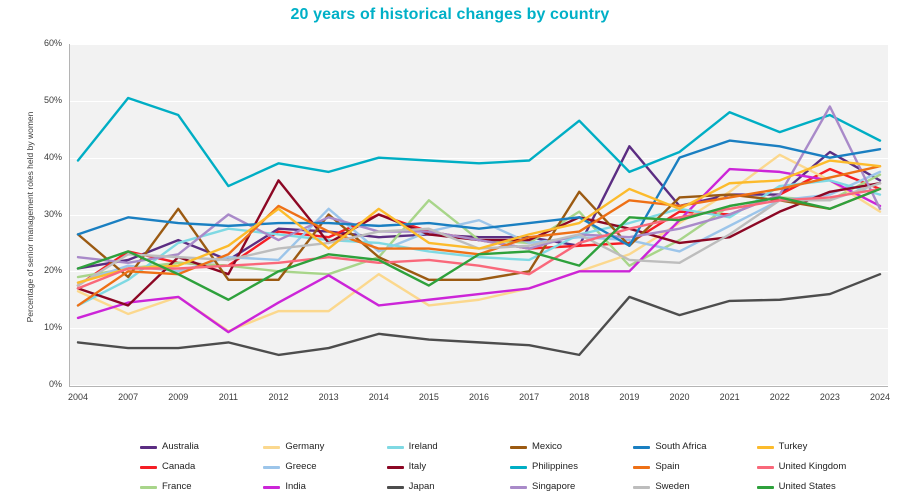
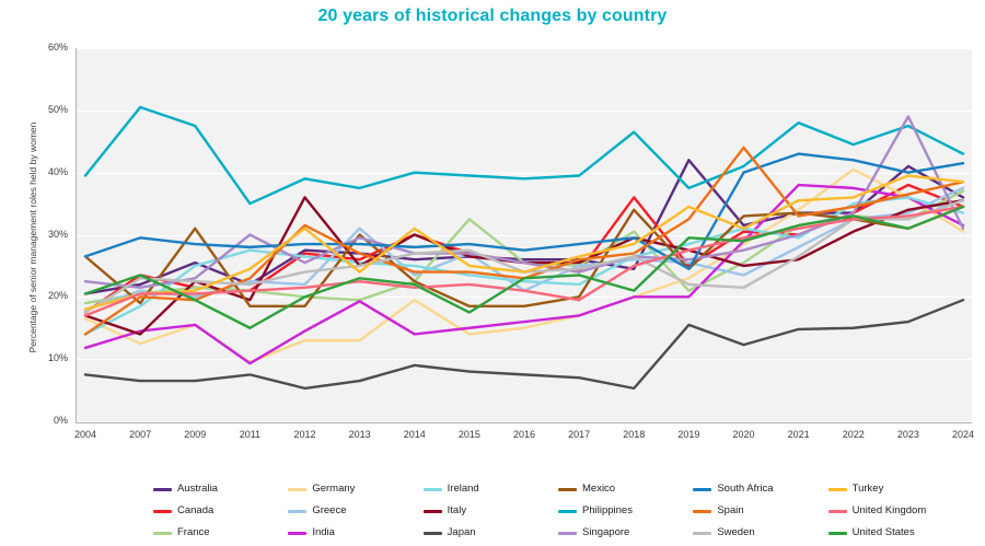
Greece/2016: 29% -> 21%
Canada/2018: 24% -> 36%
Spain/2020: 32% -> 44%
